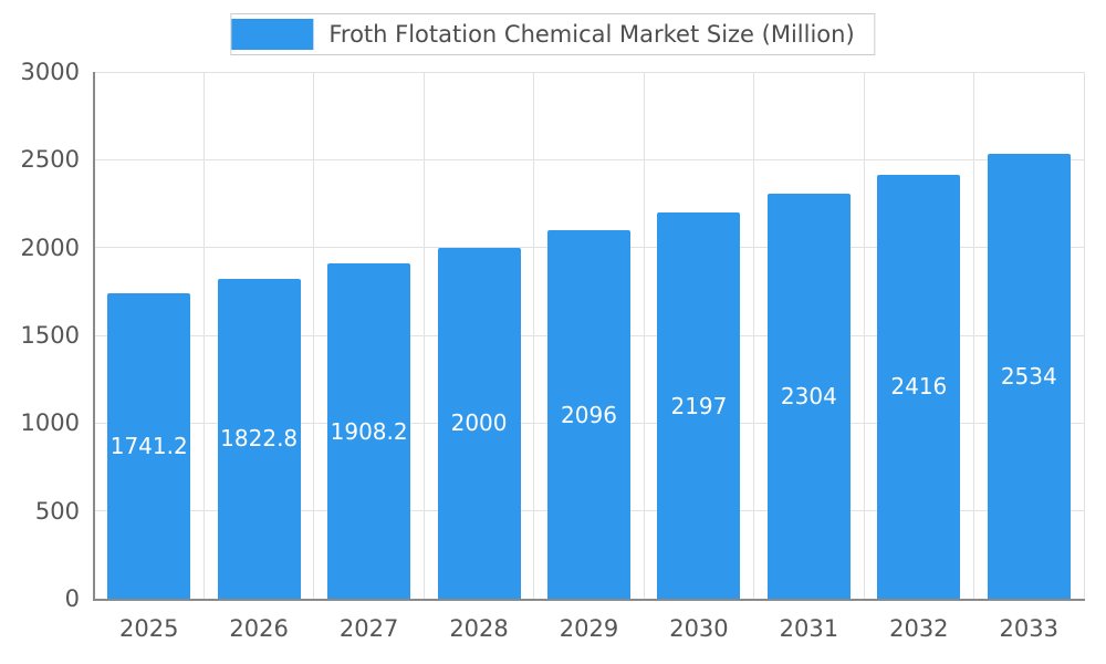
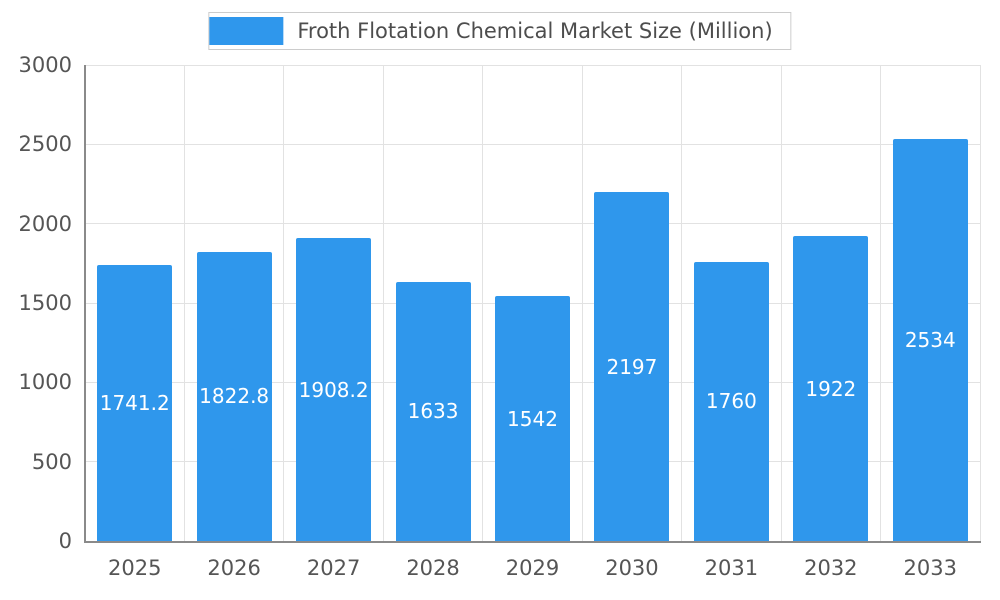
2028: 2000 -> 1633
2029: 2096 -> 1542
2031: 2304 -> 1760
2032: 2416 -> 1922
